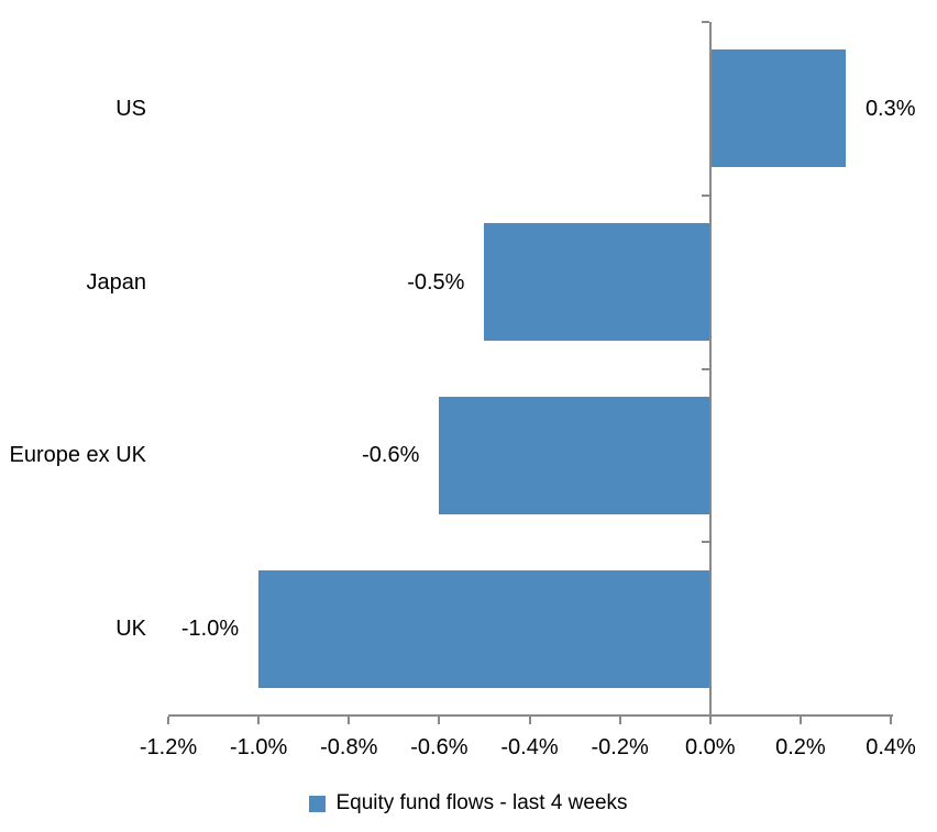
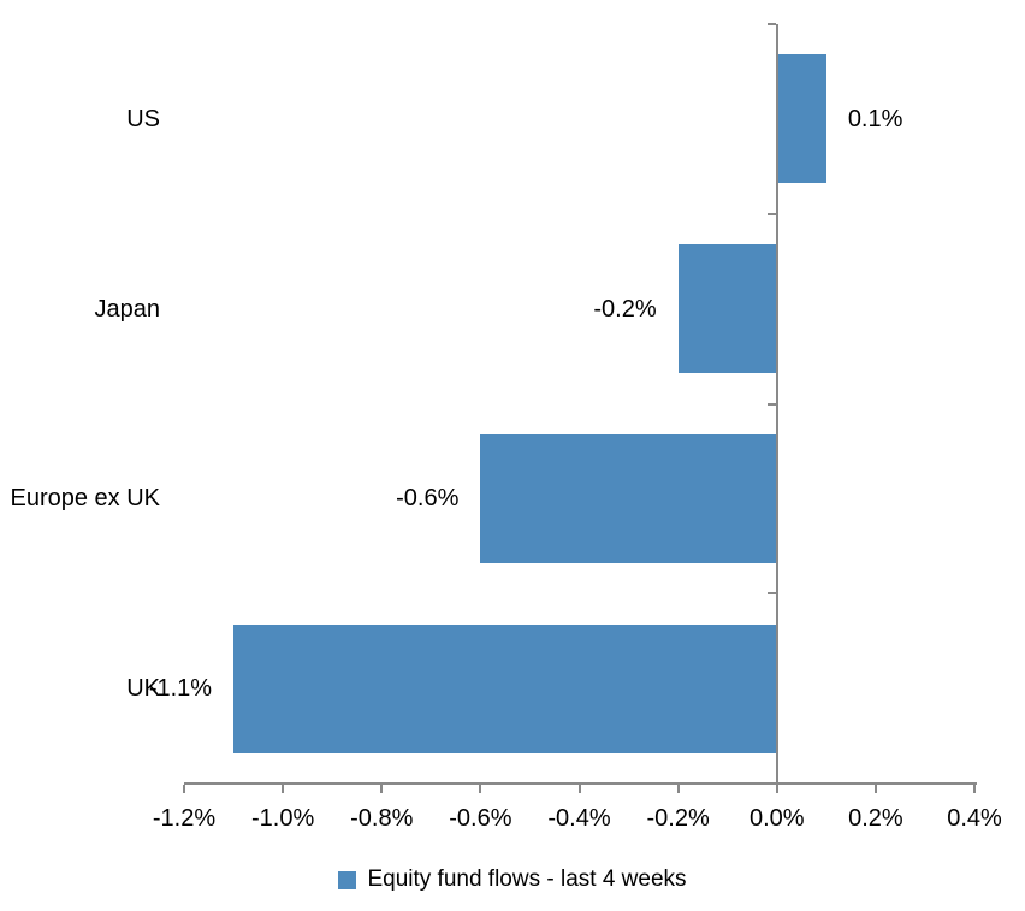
US: 0.3% -> 0.1%
Japan: -0.5% -> -0.2%
UK: -1.0% -> -1.1%
